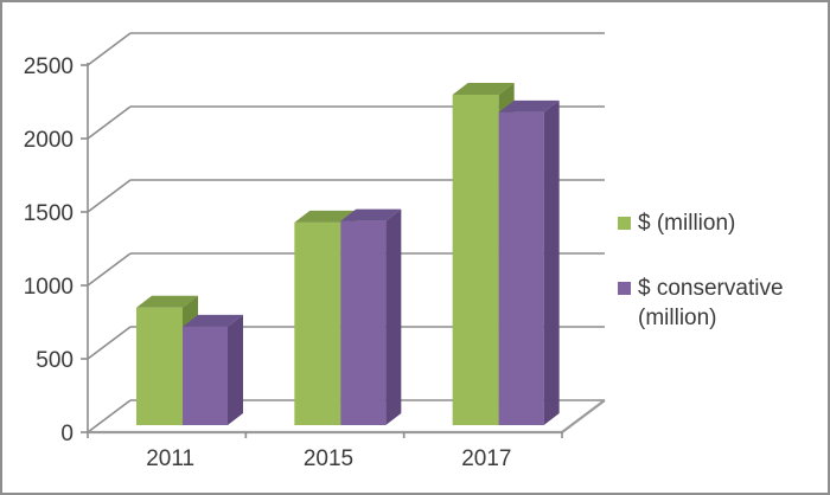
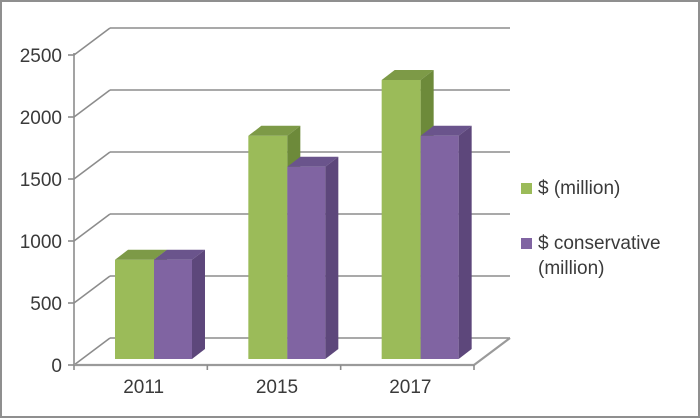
$ conservative (million)/2011: 670 -> 800
$ (million)/2015: 1380 -> 1800
$ conservative (million)/2015: 1390 -> 1550
$ conservative (million)/2017: 2130 -> 1800
